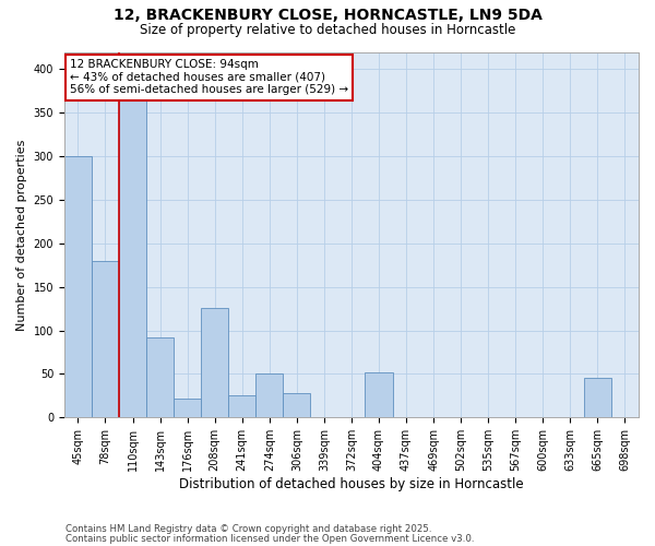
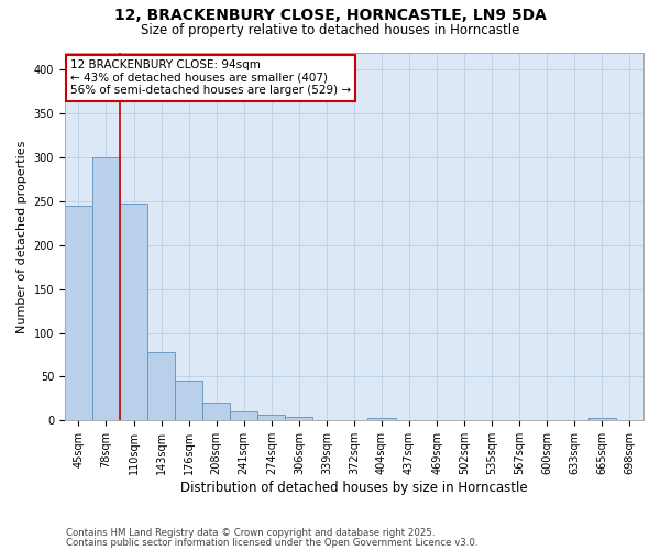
45sqm: 300 -> 245
78sqm: 180 -> 300
110sqm: 366 -> 248
143sqm: 92 -> 78
176sqm: 22 -> 46
208sqm: 126 -> 21
241sqm: 26 -> 10
274sqm: 50 -> 7
306sqm: 28 -> 4
404sqm: 52 -> 3
665sqm: 46 -> 3
